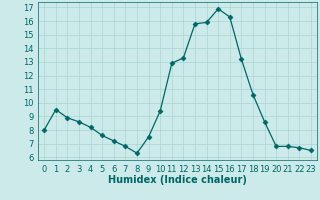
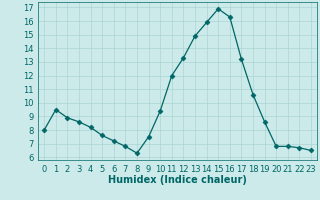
11: 12.9 -> 12.0
13: 15.8 -> 14.9
